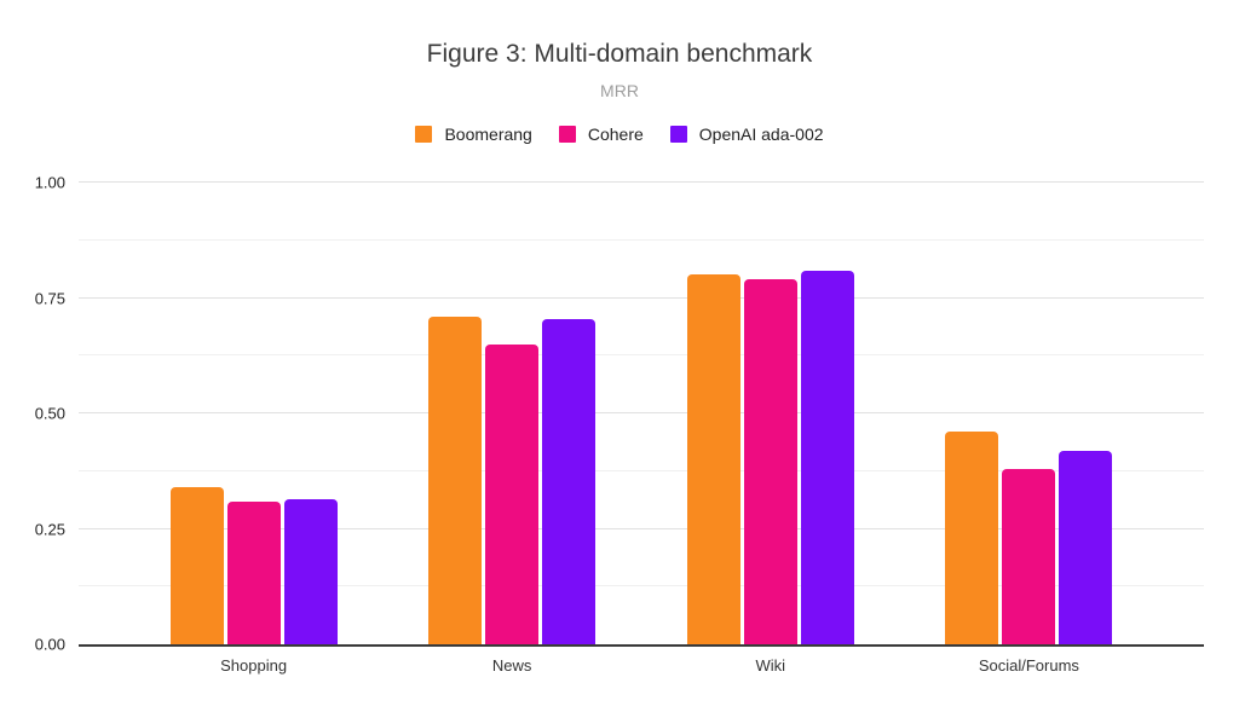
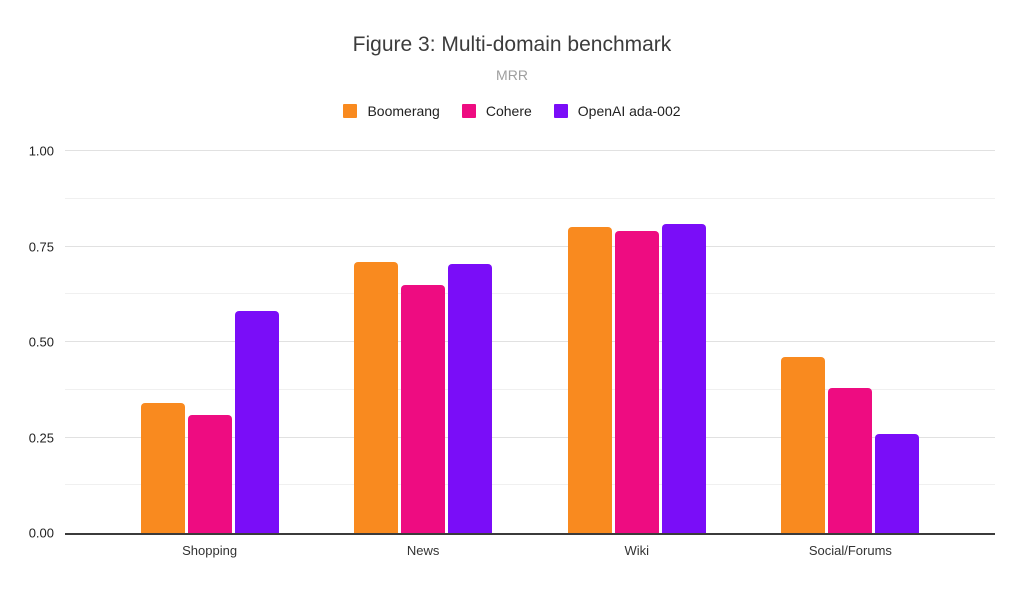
OpenAI ada-002/Shopping: 0.32 -> 0.58
OpenAI ada-002/Social/Forums: 0.42 -> 0.26
